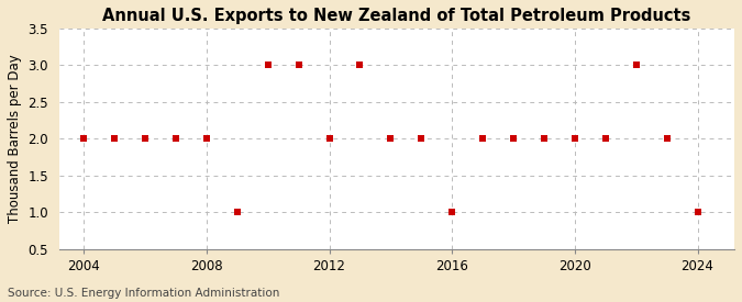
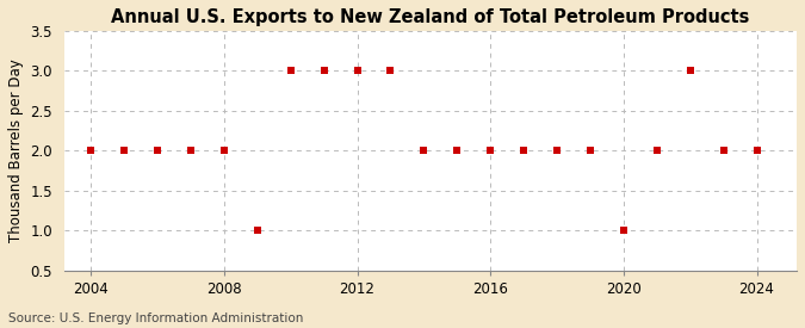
2012: 2 -> 3
2016: 1 -> 2
2020: 2 -> 1
2024: 1 -> 2
